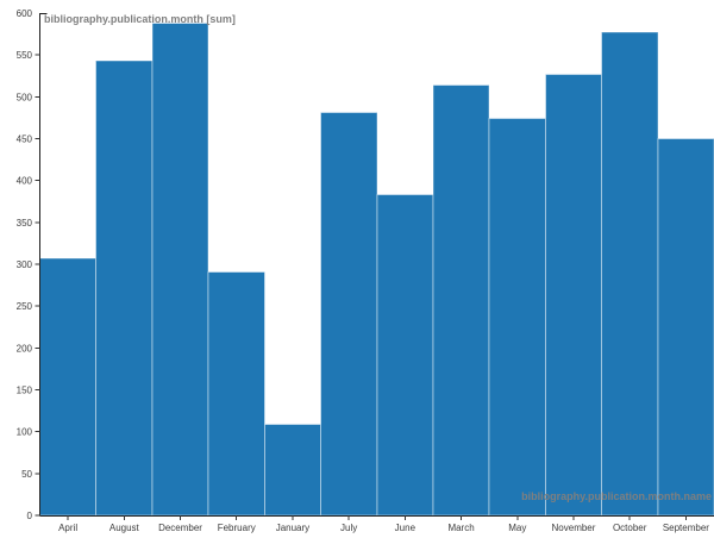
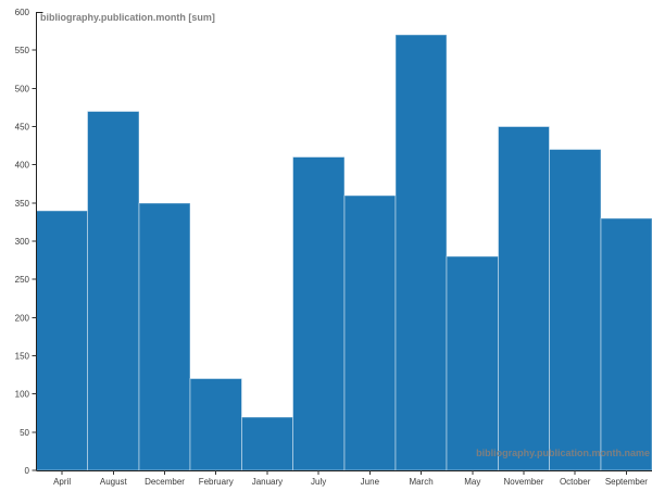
April: 310 -> 340
August: 540 -> 470
December: 590 -> 350
February: 290 -> 120
January: 110 -> 70
July: 480 -> 410
June: 380 -> 360
March: 510 -> 570
May: 470 -> 280
November: 530 -> 450
October: 580 -> 420
September: 450 -> 330
